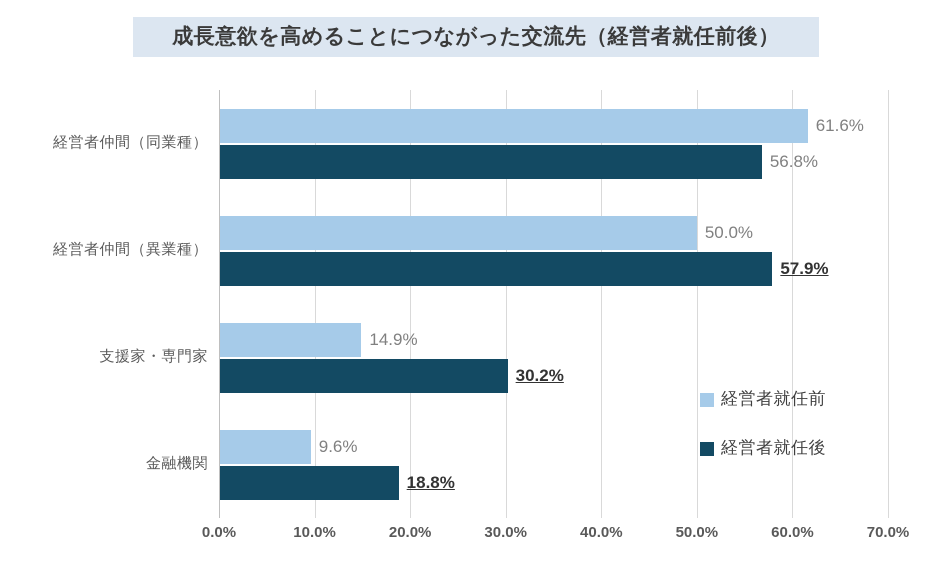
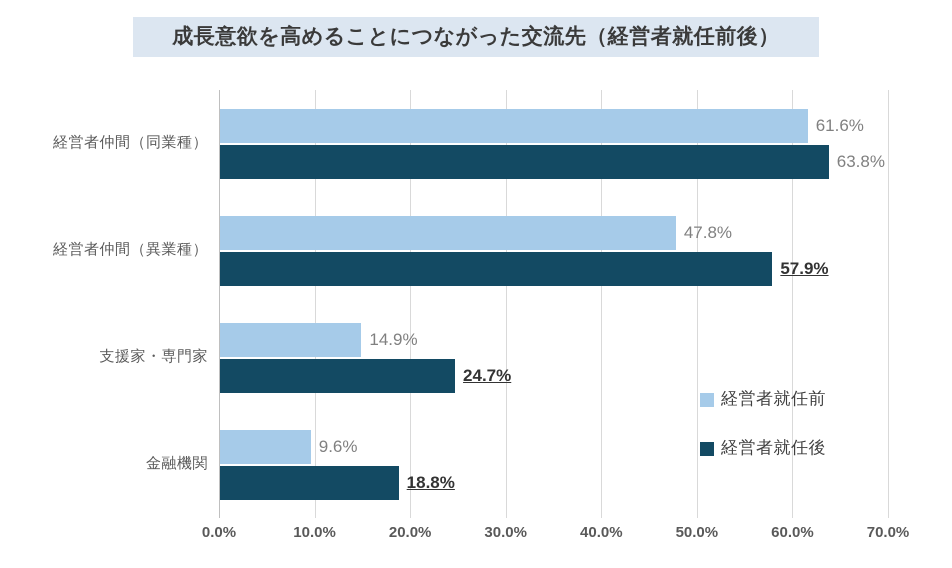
経営者就任後/経営者仲間（同業種）: 56.8% -> 63.8%
経営者就任前/経営者仲間（異業種）: 50.0% -> 47.8%
経営者就任後/支援家・専門家: 30.2% -> 24.7%
